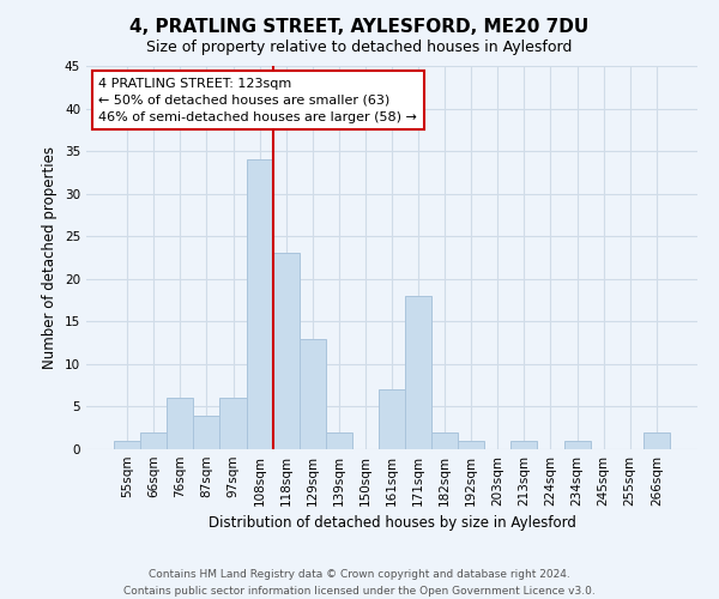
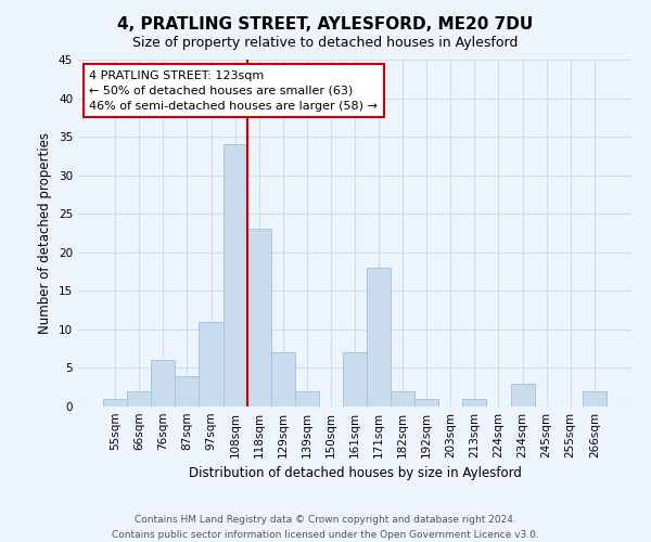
97sqm: 6 -> 11
129sqm: 13 -> 7
234sqm: 1 -> 3
